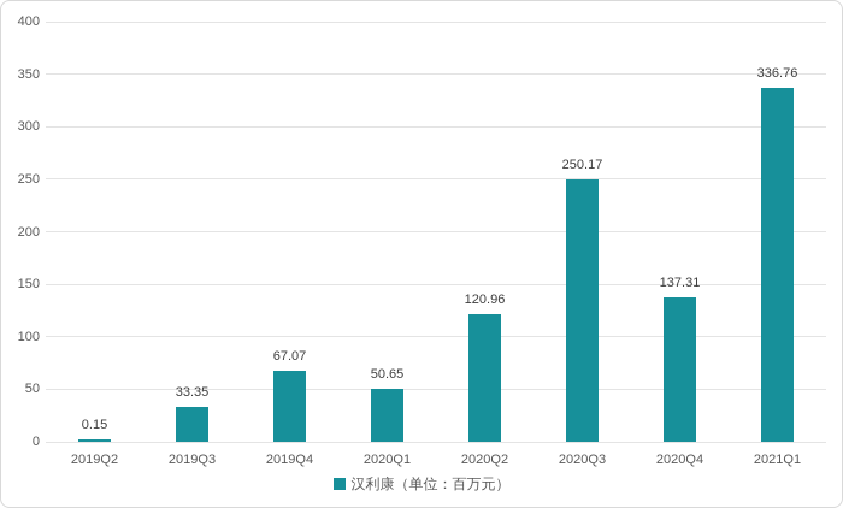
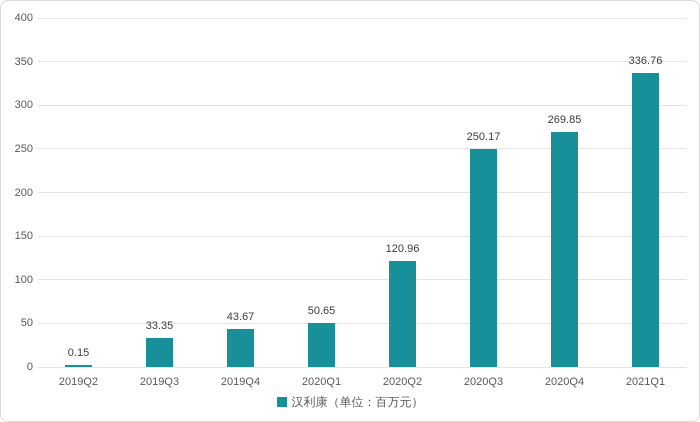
2019Q4: 67.07 -> 43.67
2020Q4: 137.31 -> 269.85
